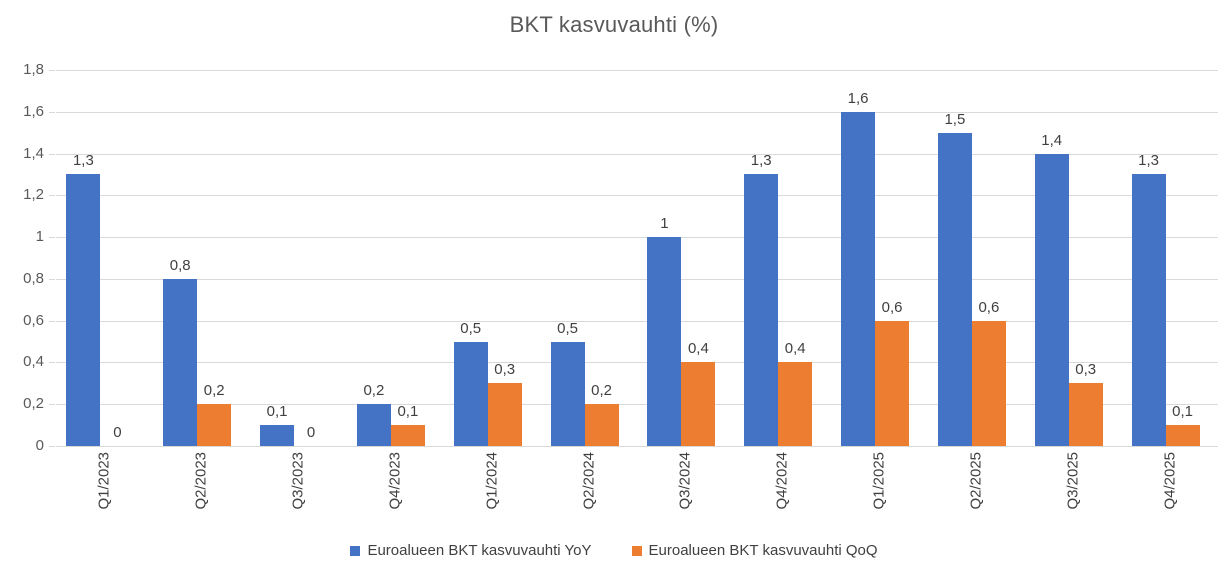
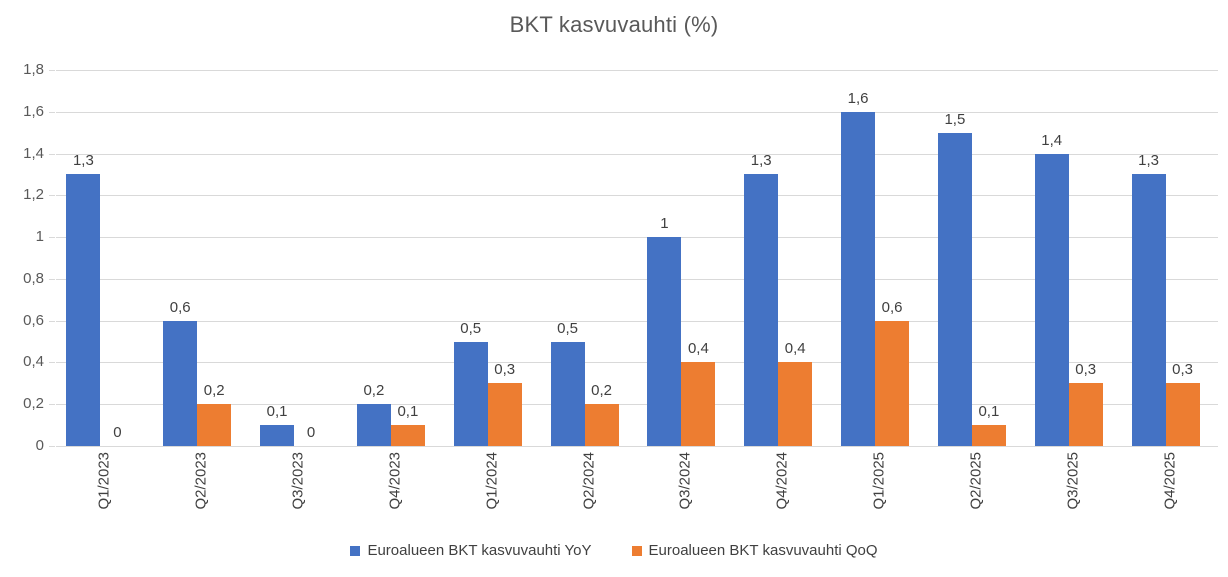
Euroalueen BKT kasvuvauhti YoY/Q2/2023: 0,8 -> 0,6
Euroalueen BKT kasvuvauhti QoQ/Q2/2025: 0,6 -> 0,1
Euroalueen BKT kasvuvauhti QoQ/Q4/2025: 0,1 -> 0,3
